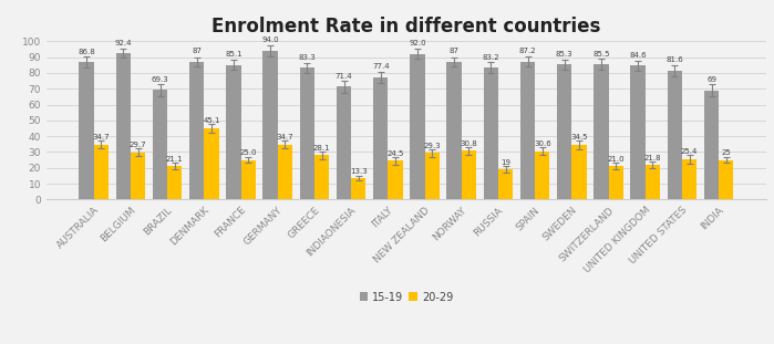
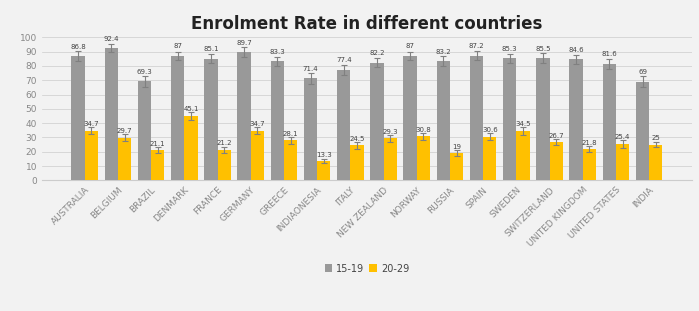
20-29/FRANCE: 25 -> 21
15-19/GERMANY: 94 -> 90
15-19/NEW ZEALAND: 92 -> 82
20-29/SWITZERLAND: 21 -> 27
